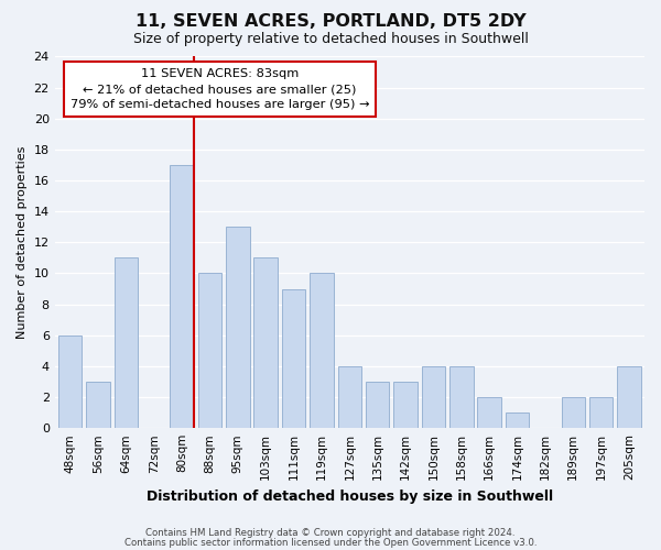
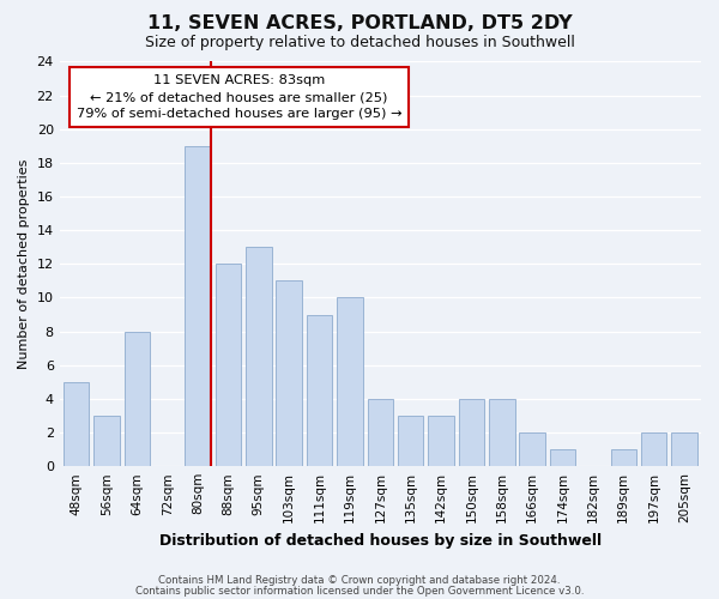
48sqm: 6 -> 5
64sqm: 11 -> 8
80sqm: 17 -> 19
88sqm: 10 -> 12
189sqm: 2 -> 1
205sqm: 4 -> 2
